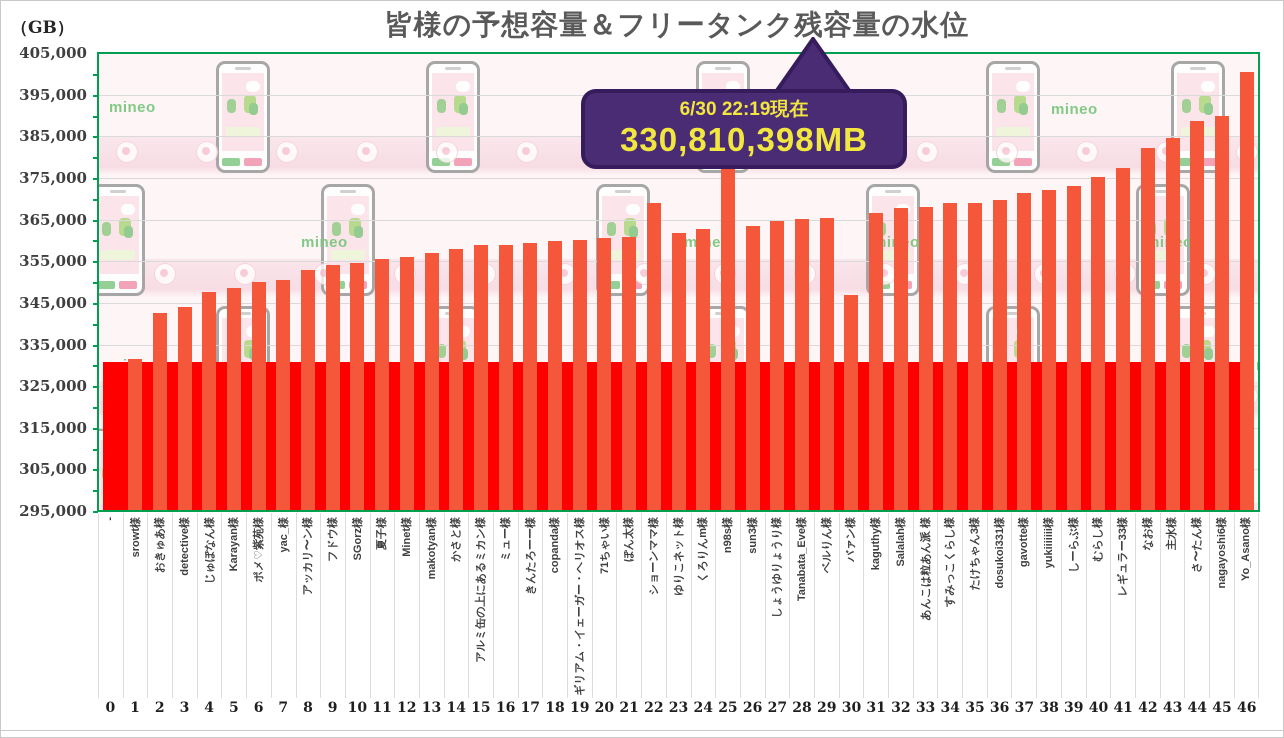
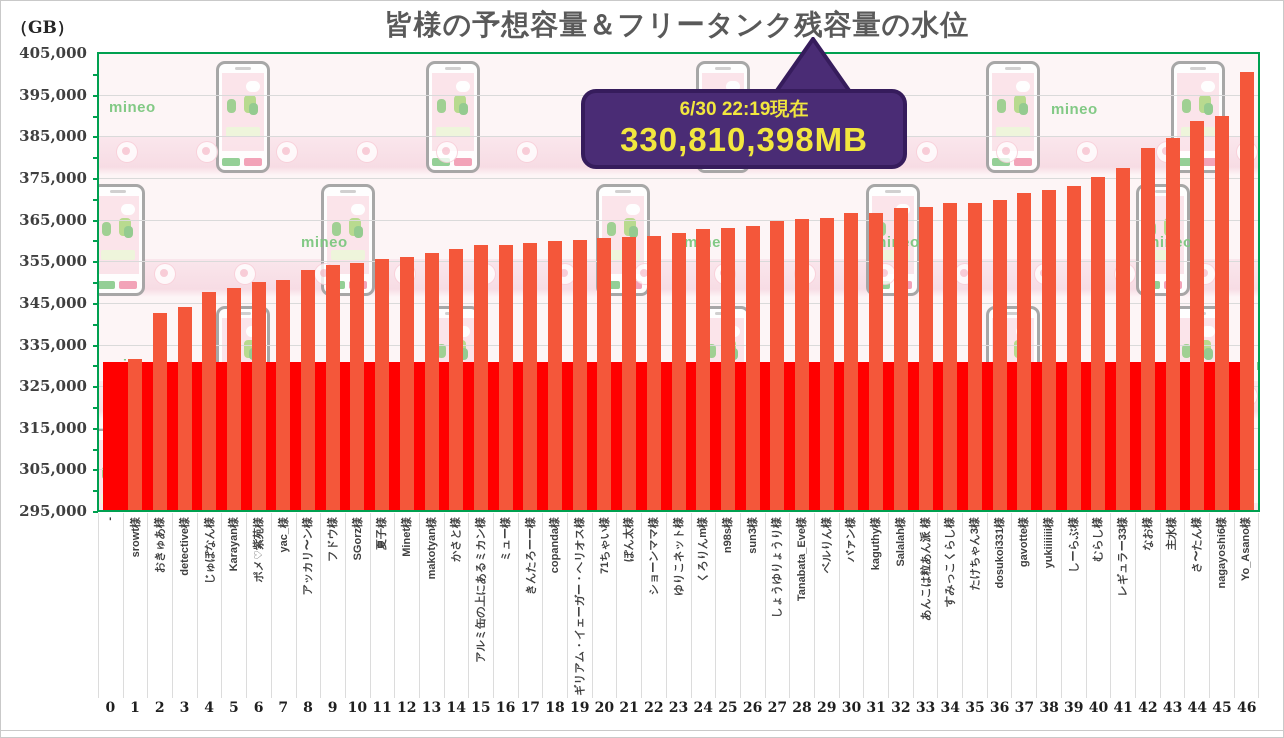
ショーンママ様: 369000 -> 361000
n98s様: 385000 -> 363000
バァン様: 347000 -> 366000
